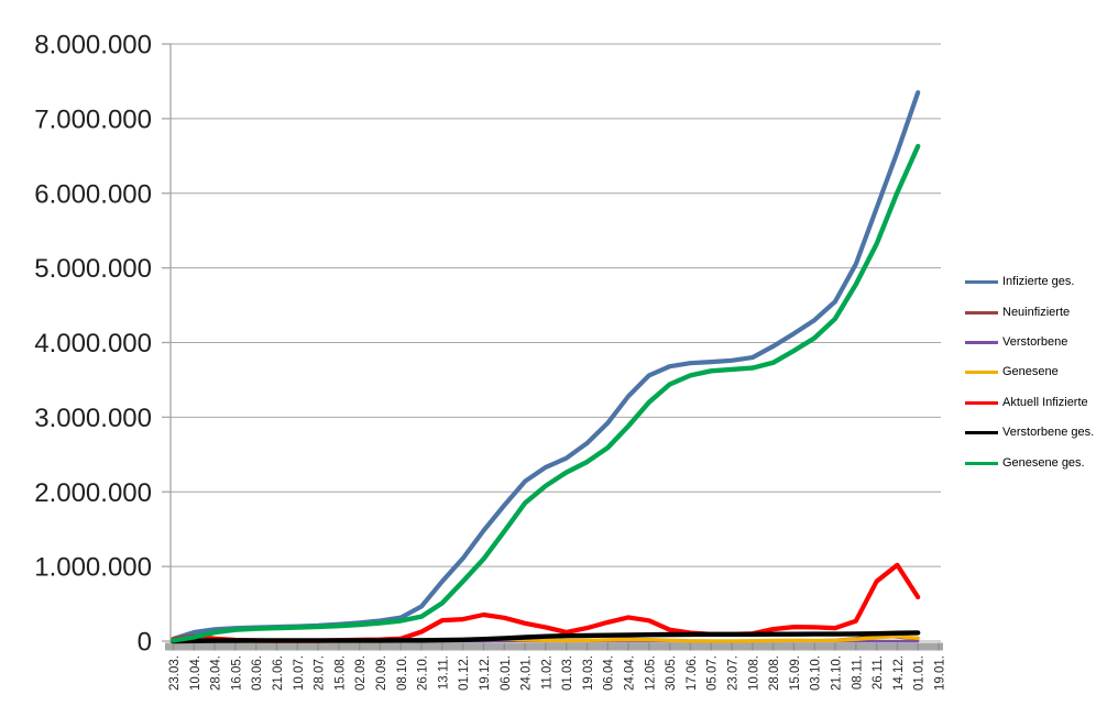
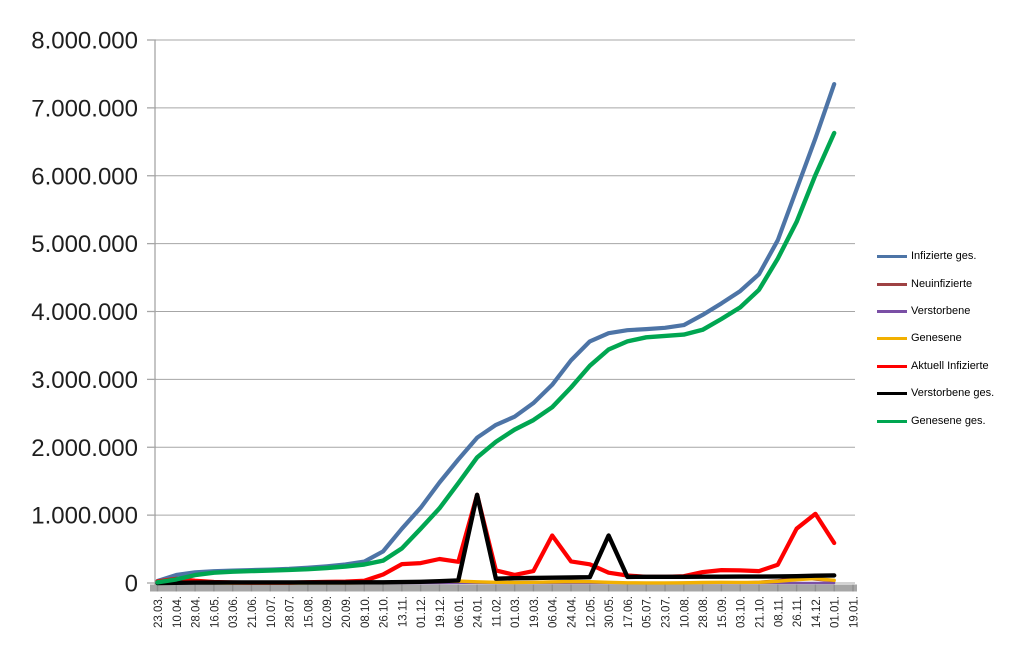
Aktuell Infizierte/24.01.: 200000 -> 1300000
Verstorbene ges./24.01.: 100000 -> 1300000
Aktuell Infizierte/06.04.: 300000 -> 700000
Verstorbene ges./30.05.: 100000 -> 700000
